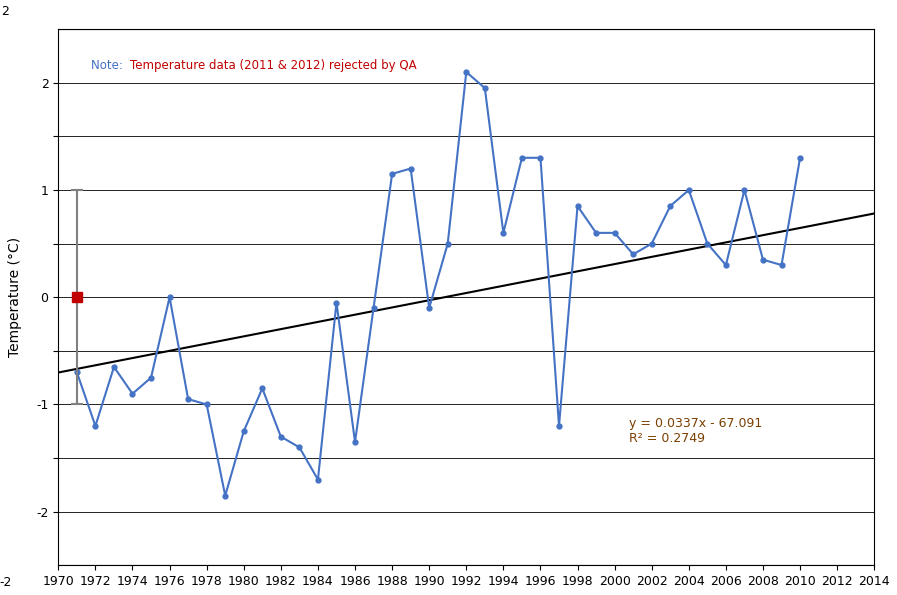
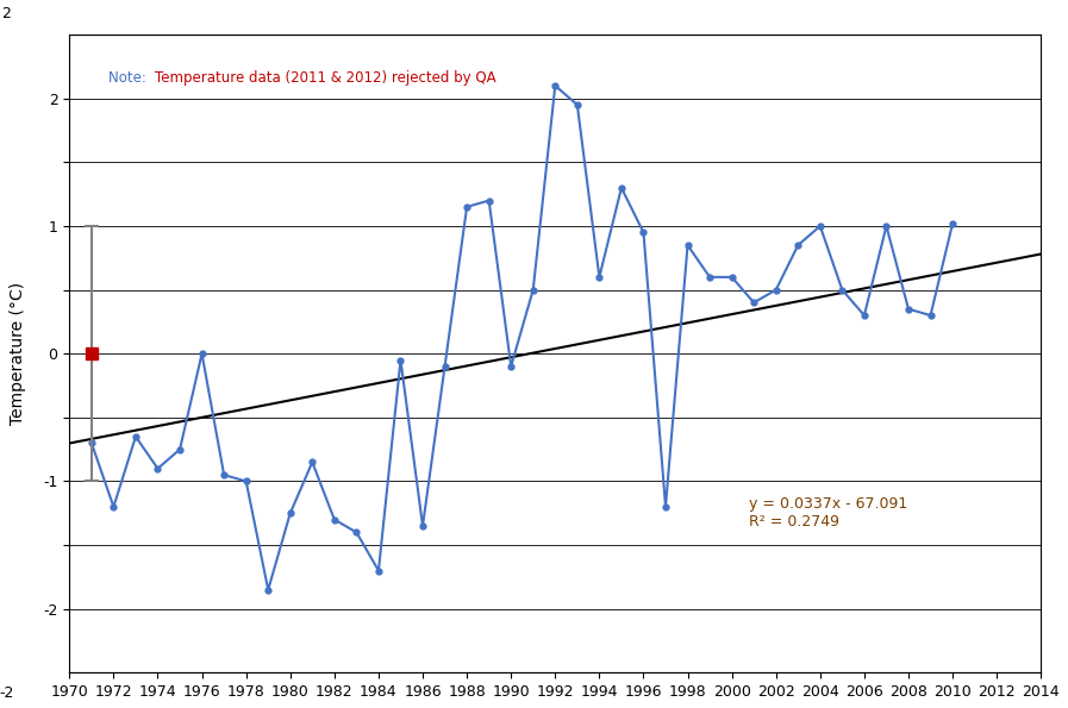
1996: 1.30 -> 0.95
2010: 1.30 -> 1.02
